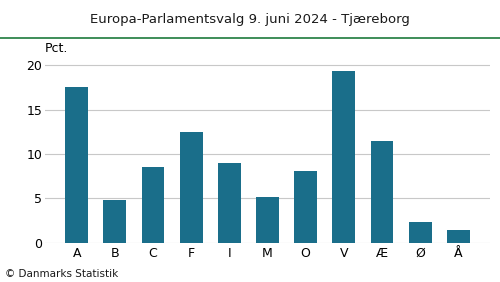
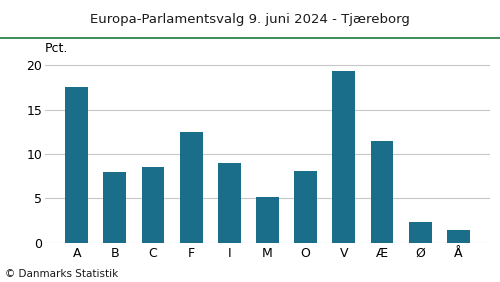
B: 4.8 -> 8.0
